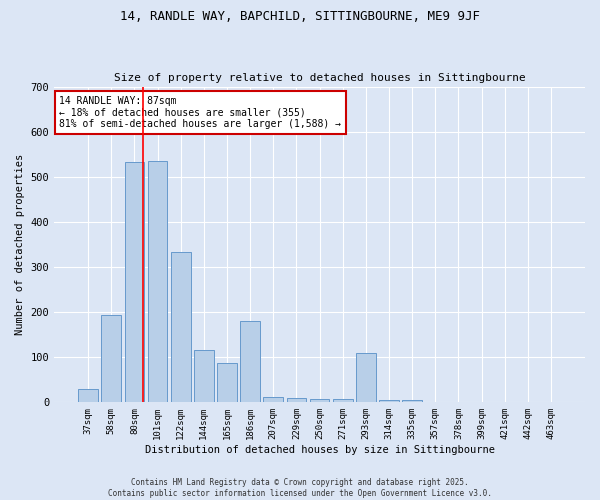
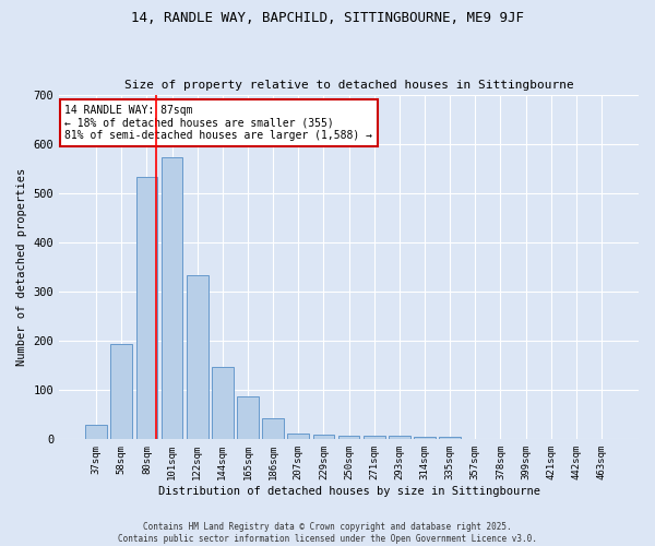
101sqm: 535 -> 573
144sqm: 115 -> 147
186sqm: 180 -> 42
293sqm: 110 -> 8
